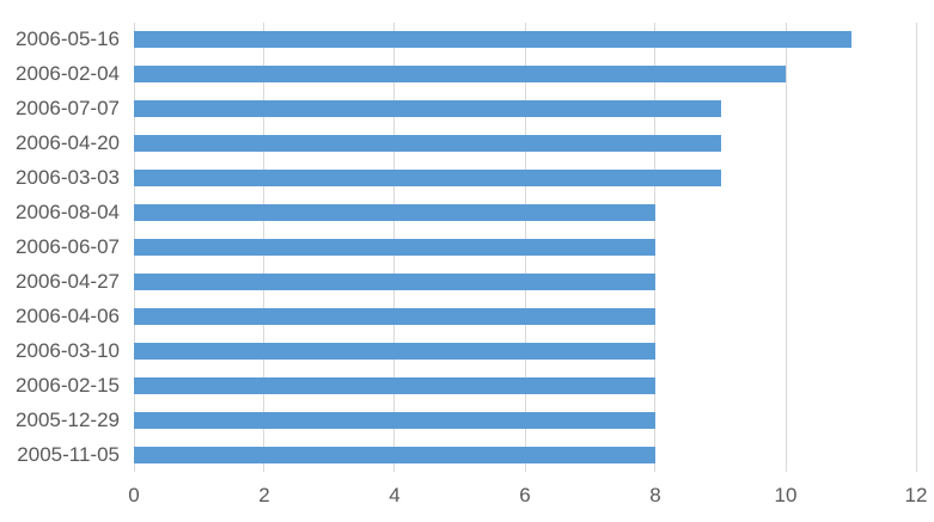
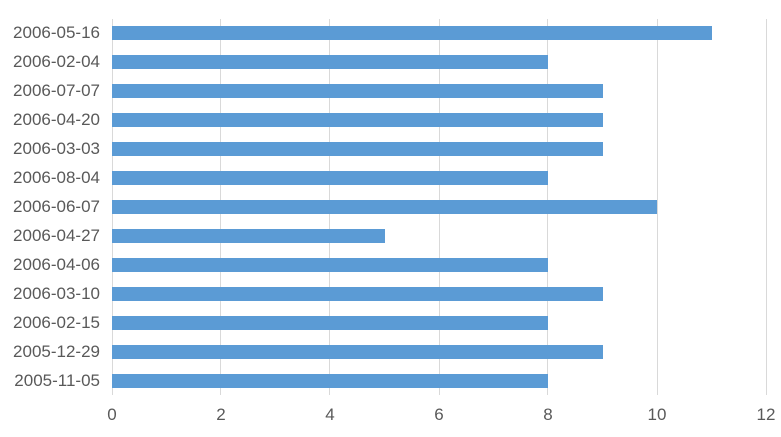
2006-02-04: 10 -> 8
2006-06-07: 8 -> 10
2006-04-27: 8 -> 5
2006-03-10: 8 -> 9
2005-12-29: 8 -> 9
